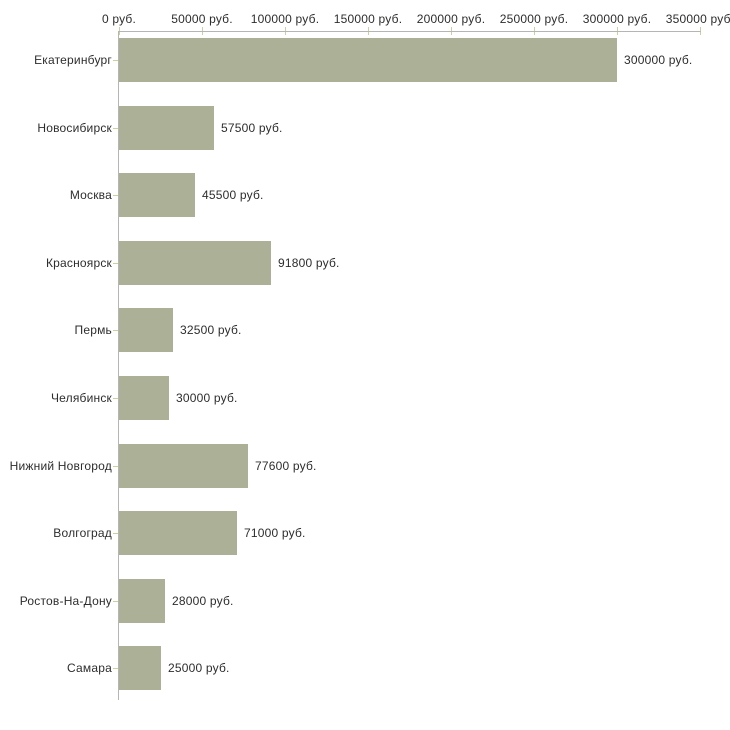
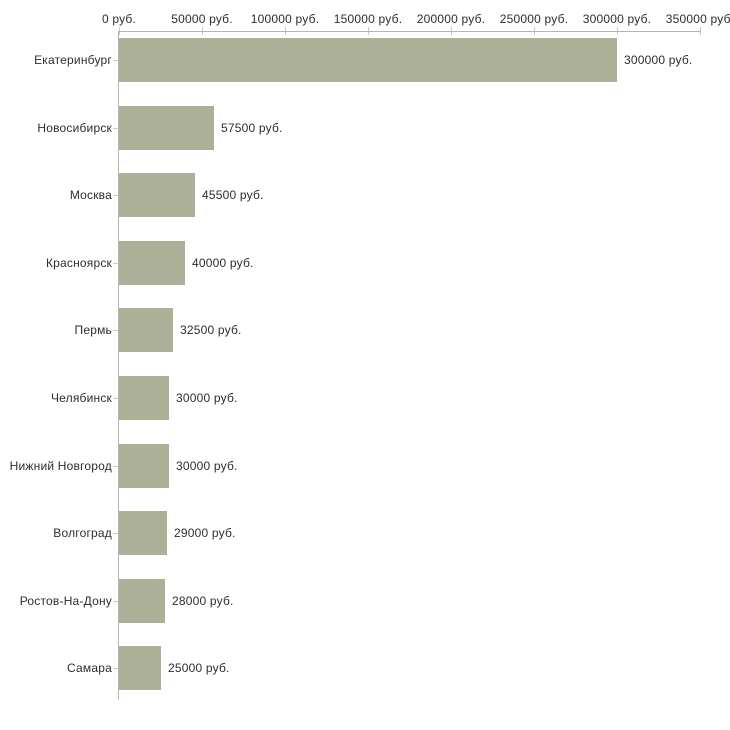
Красноярск: 91800 -> 40000
Нижний Новгород: 77600 -> 30000
Волгоград: 71000 -> 29000
